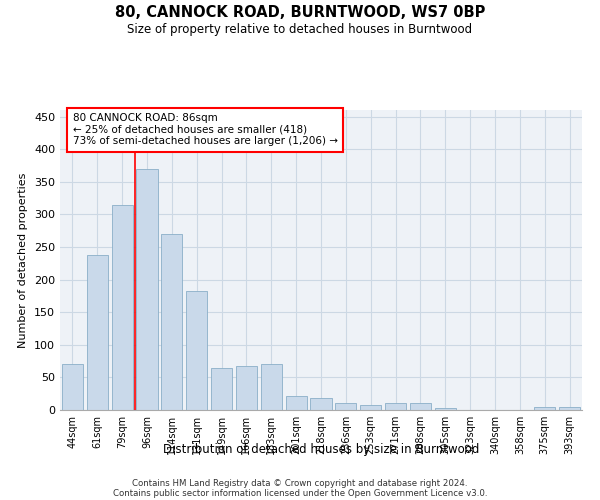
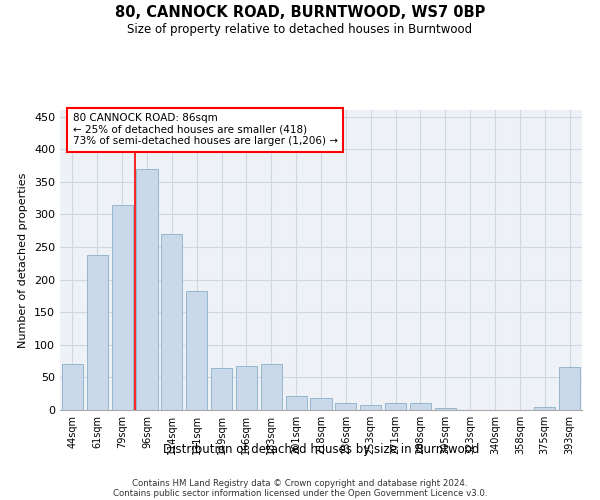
393sqm: 4 -> 66
